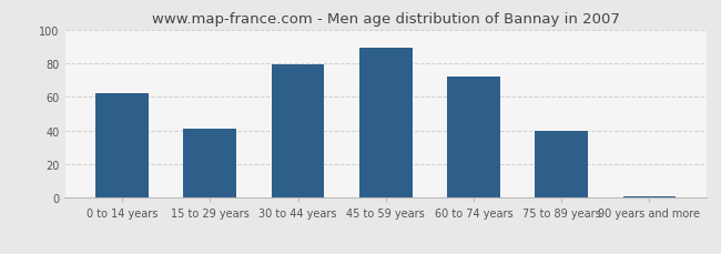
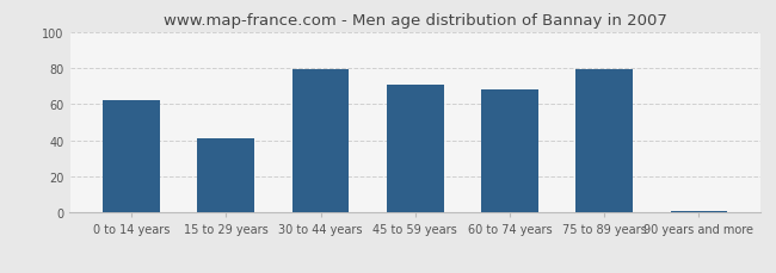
45 to 59 years: 89 -> 71
60 to 74 years: 72 -> 68
75 to 89 years: 40 -> 79
